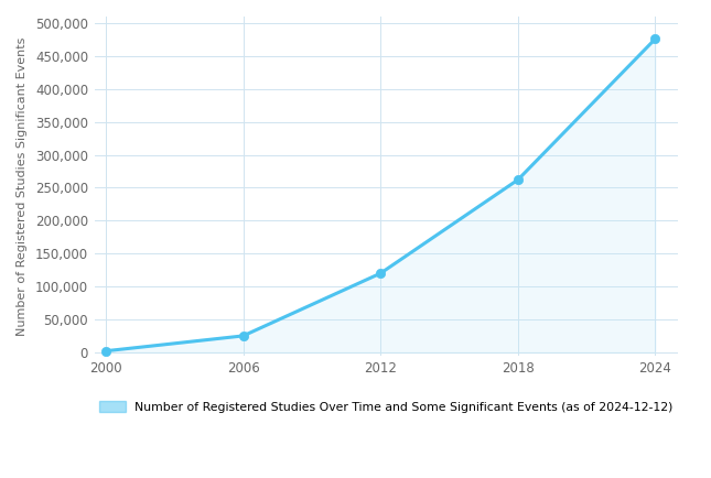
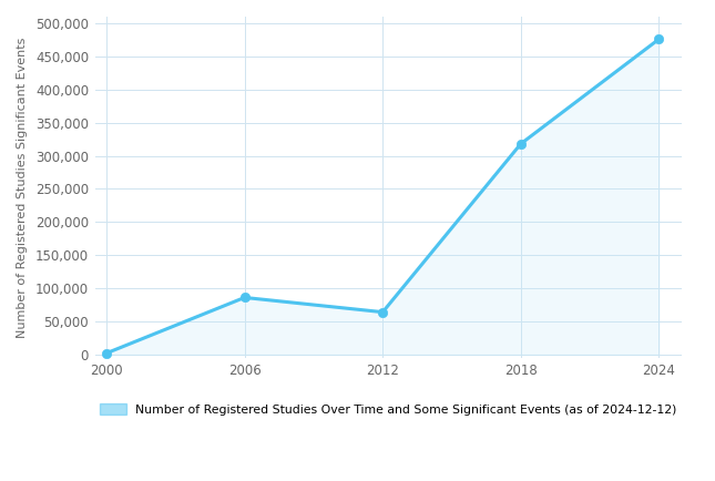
2006: 25,000 -> 86,000
2012: 120,000 -> 64,000
2018: 262,000 -> 318,000
